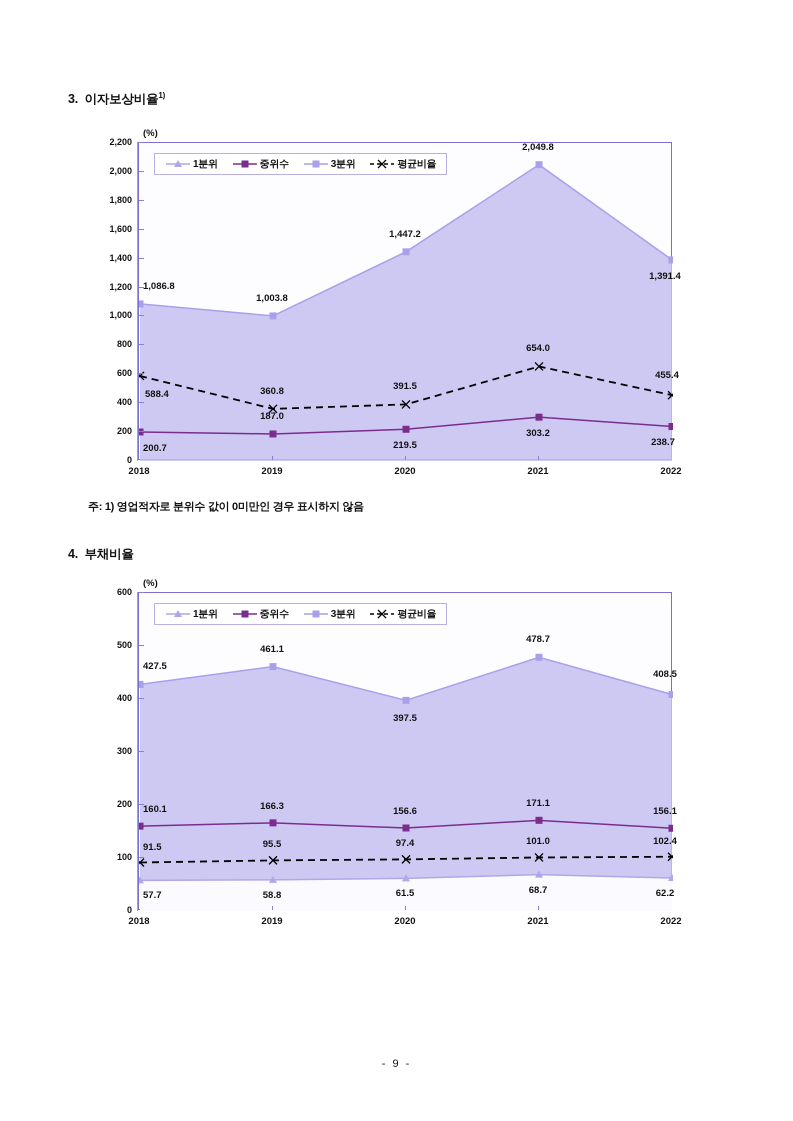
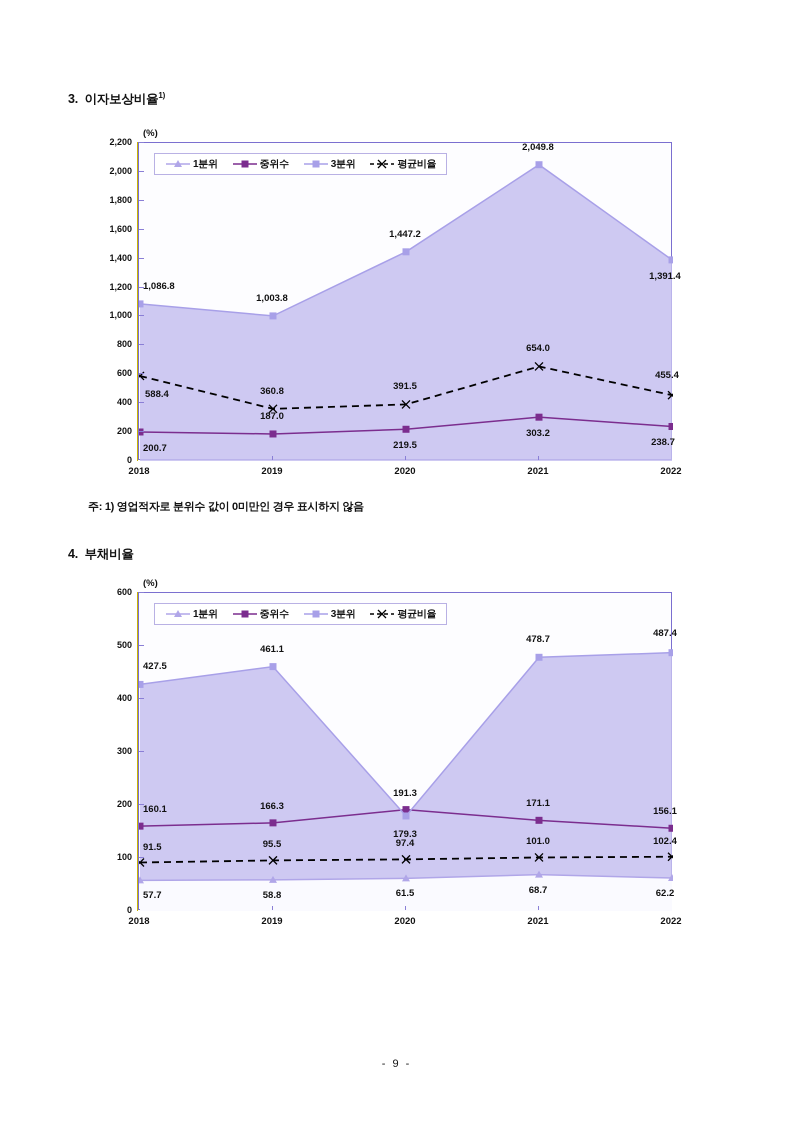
4. 부채비율/중위수/2020: 156.6 -> 191.3
4. 부채비율/3분위/2020: 397.5 -> 179.3
4. 부채비율/3분위/2022: 408.5 -> 487.4
